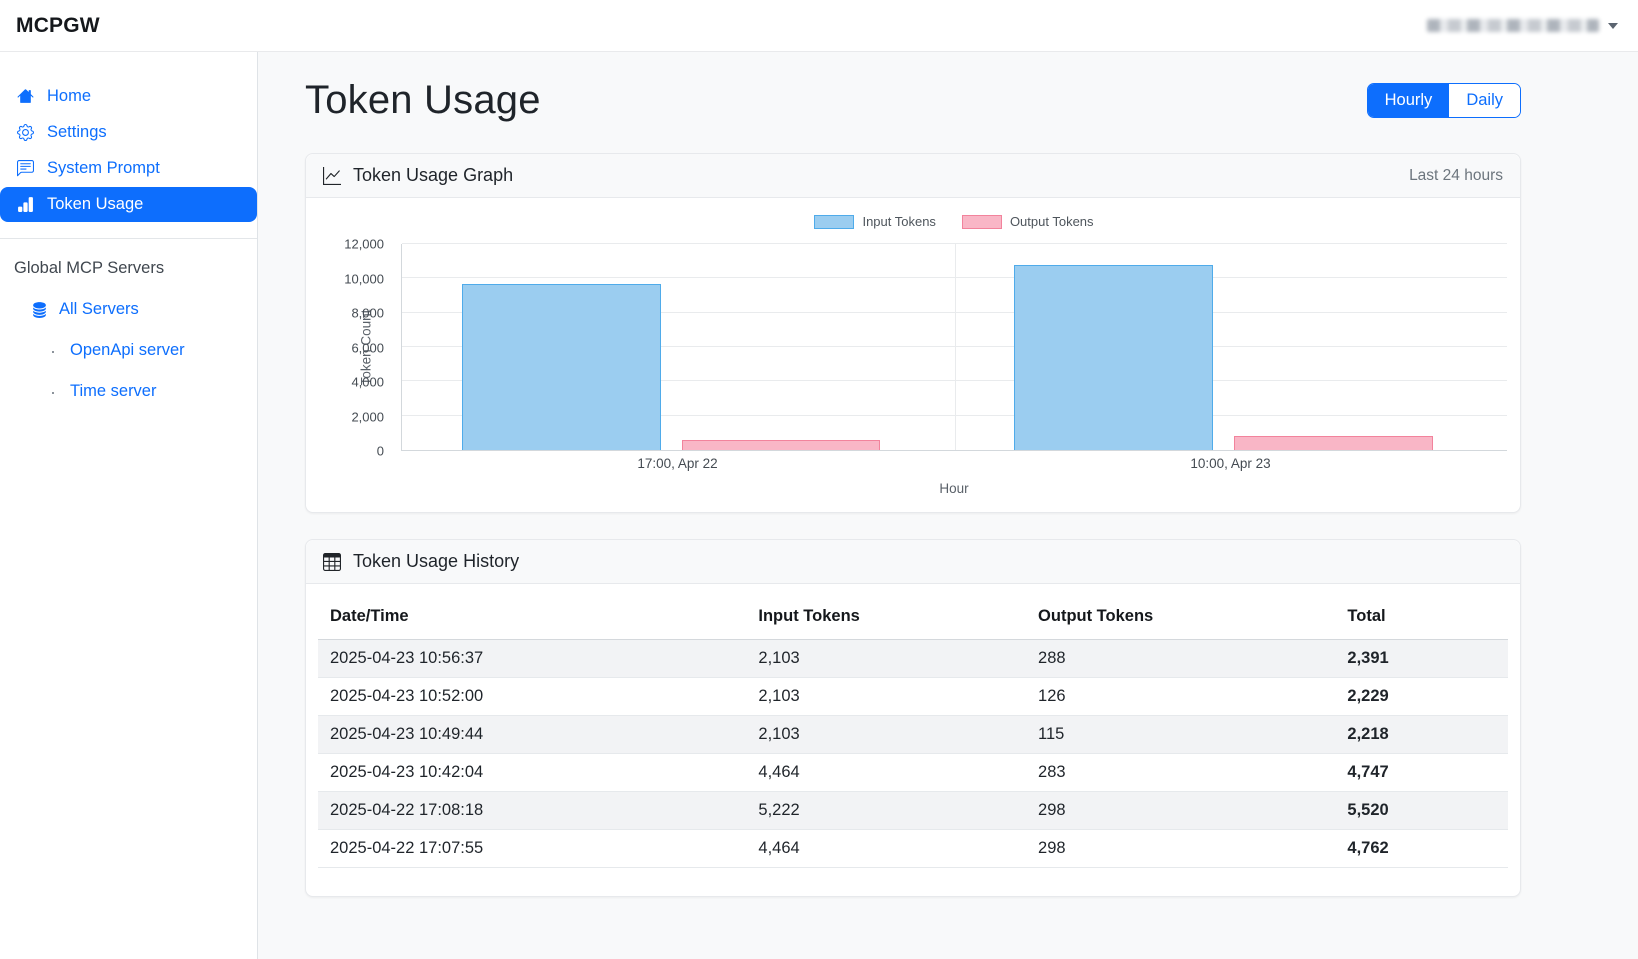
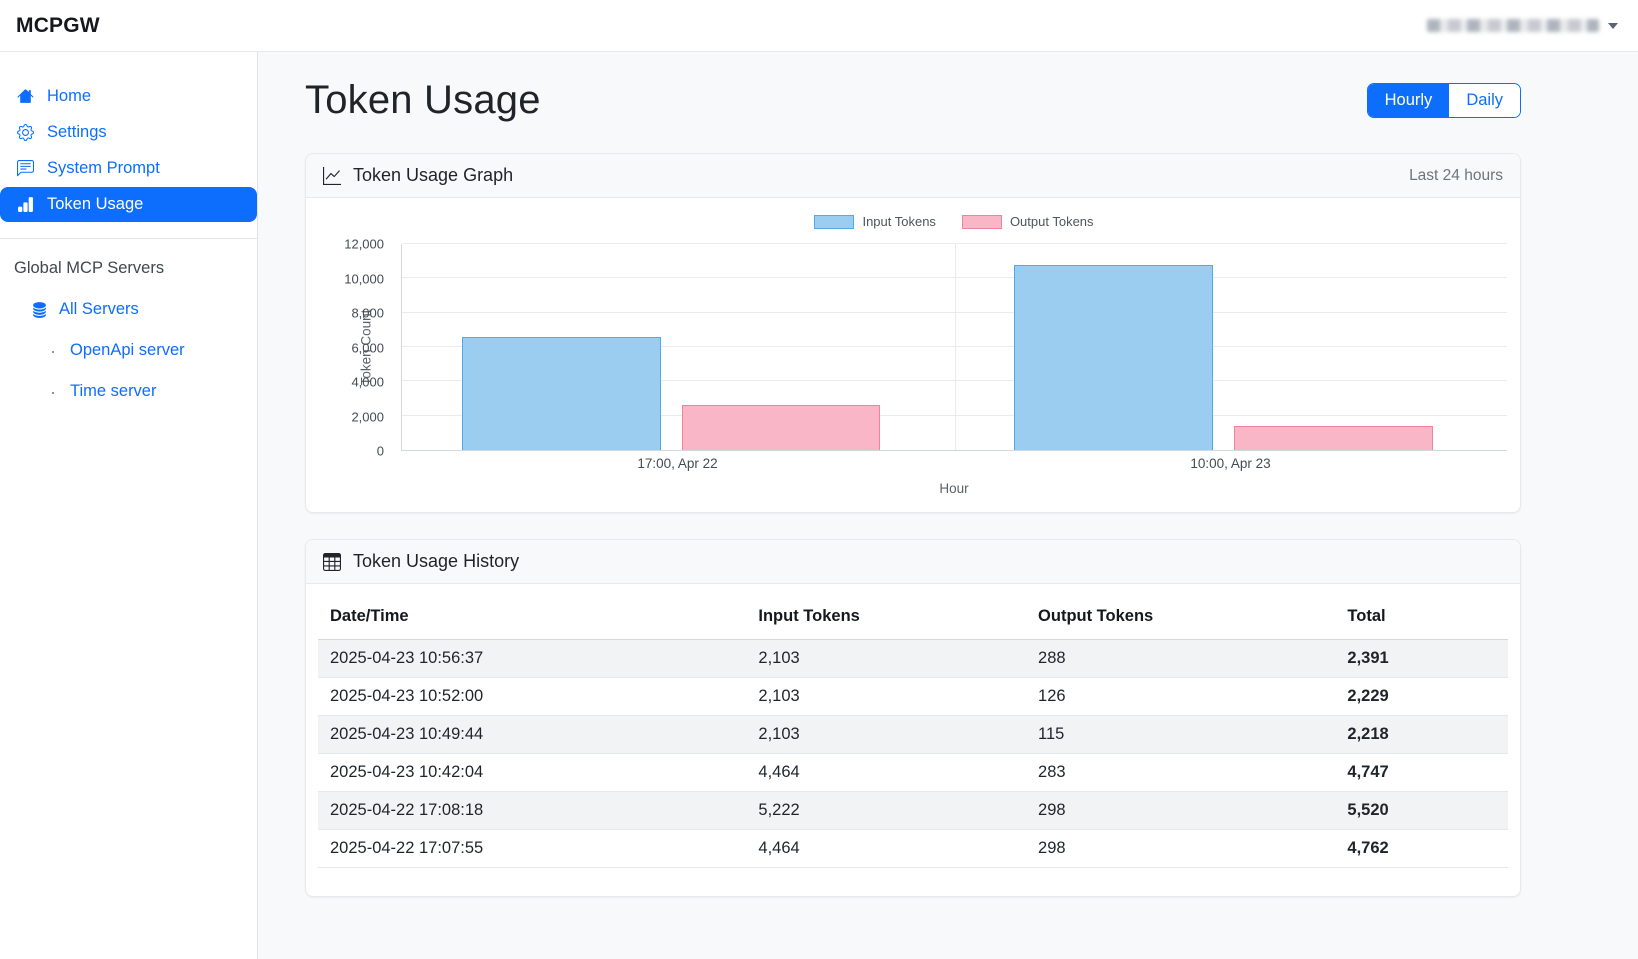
Input Tokens/17:00, Apr 22: 9700 -> 6600
Output Tokens/17:00, Apr 22: 600 -> 2600
Output Tokens/10:00, Apr 23: 800 -> 1400
